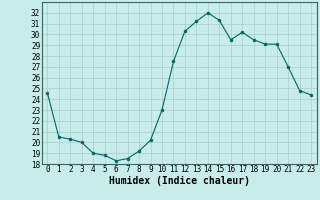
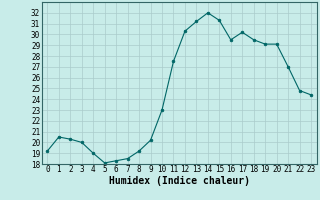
0: 24.6 -> 19.2
5: 18.8 -> 18.1
